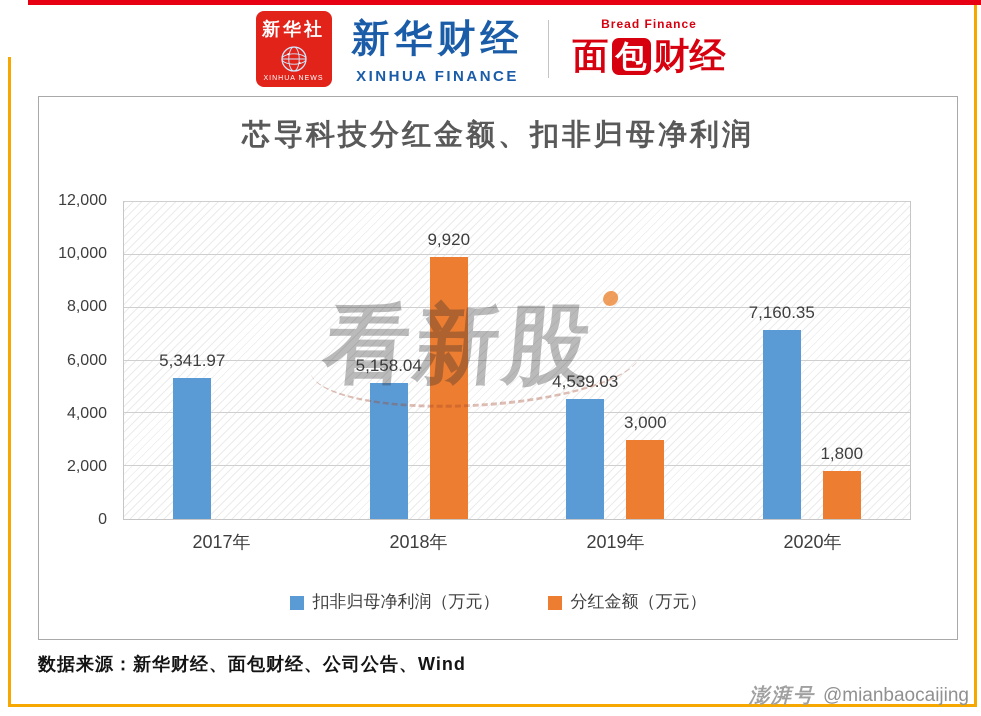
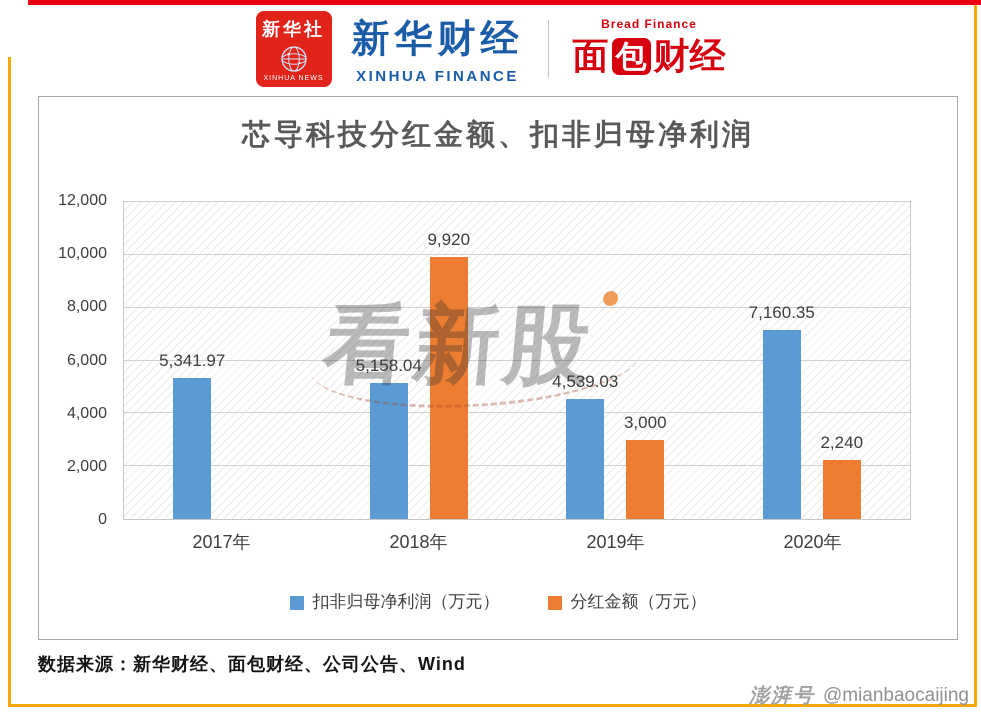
分红金额（万元）/2020年: 1,800 -> 2,240
